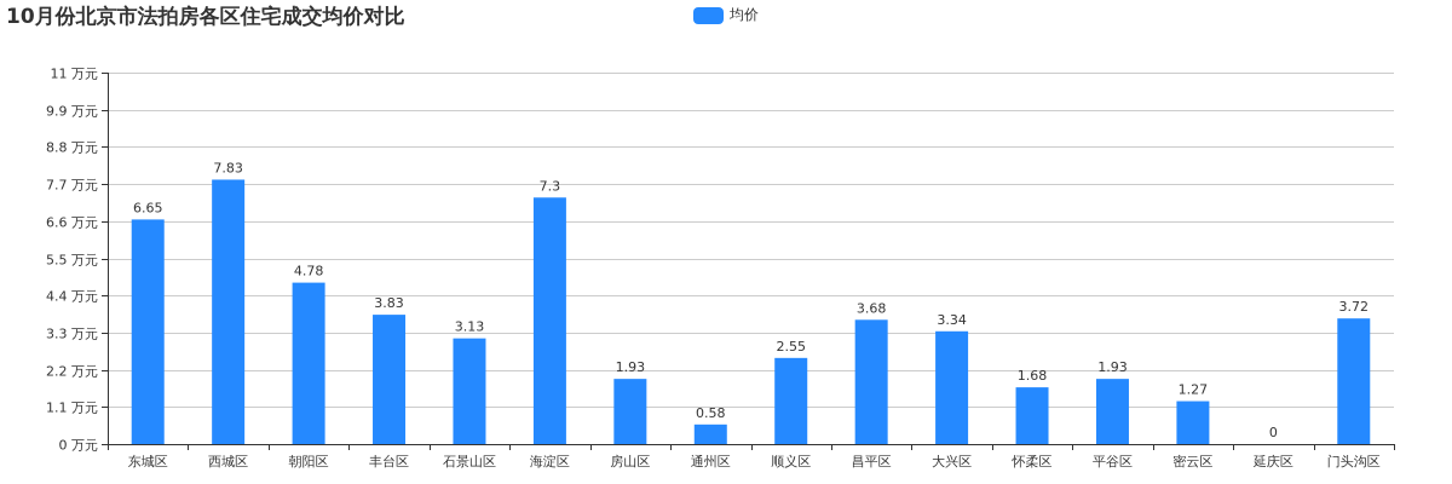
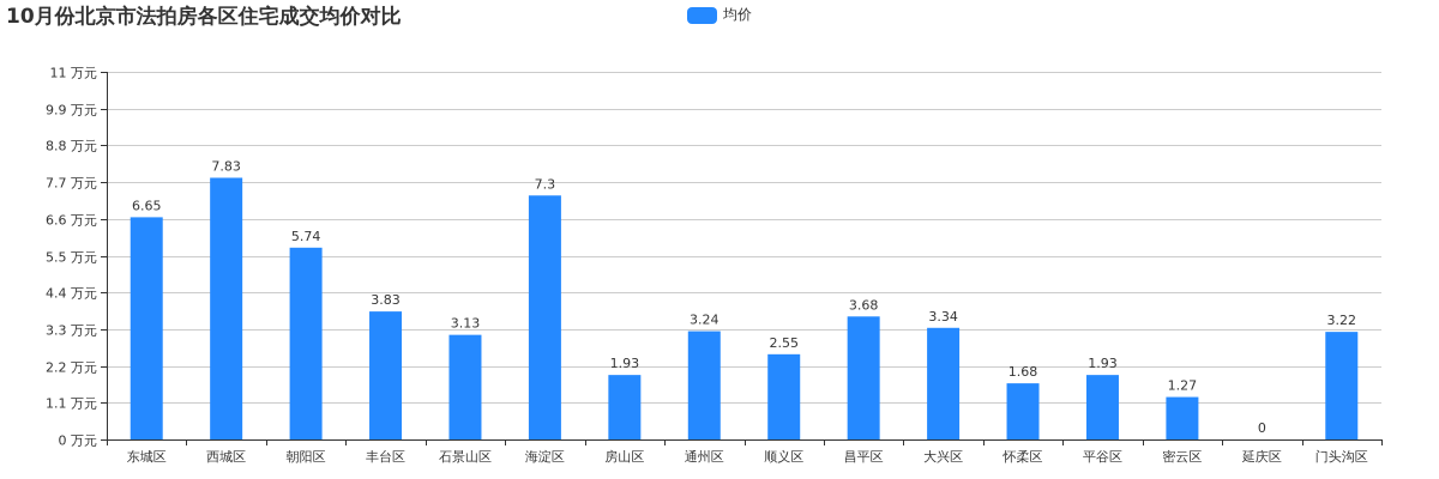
朝阳区: 4.78 -> 5.74
通州区: 0.58 -> 3.24
门头沟区: 3.72 -> 3.22
